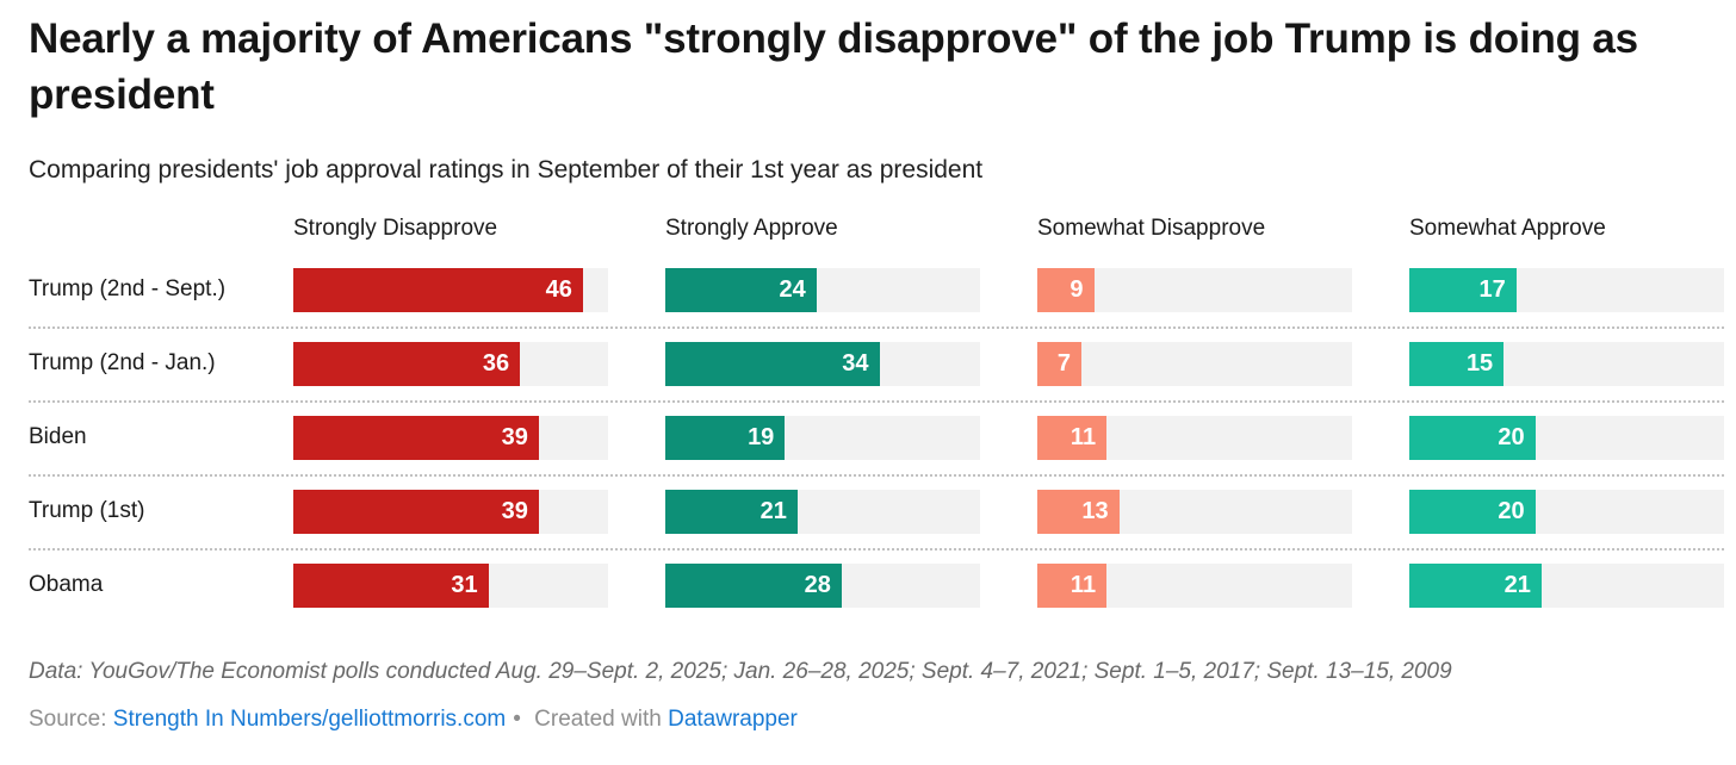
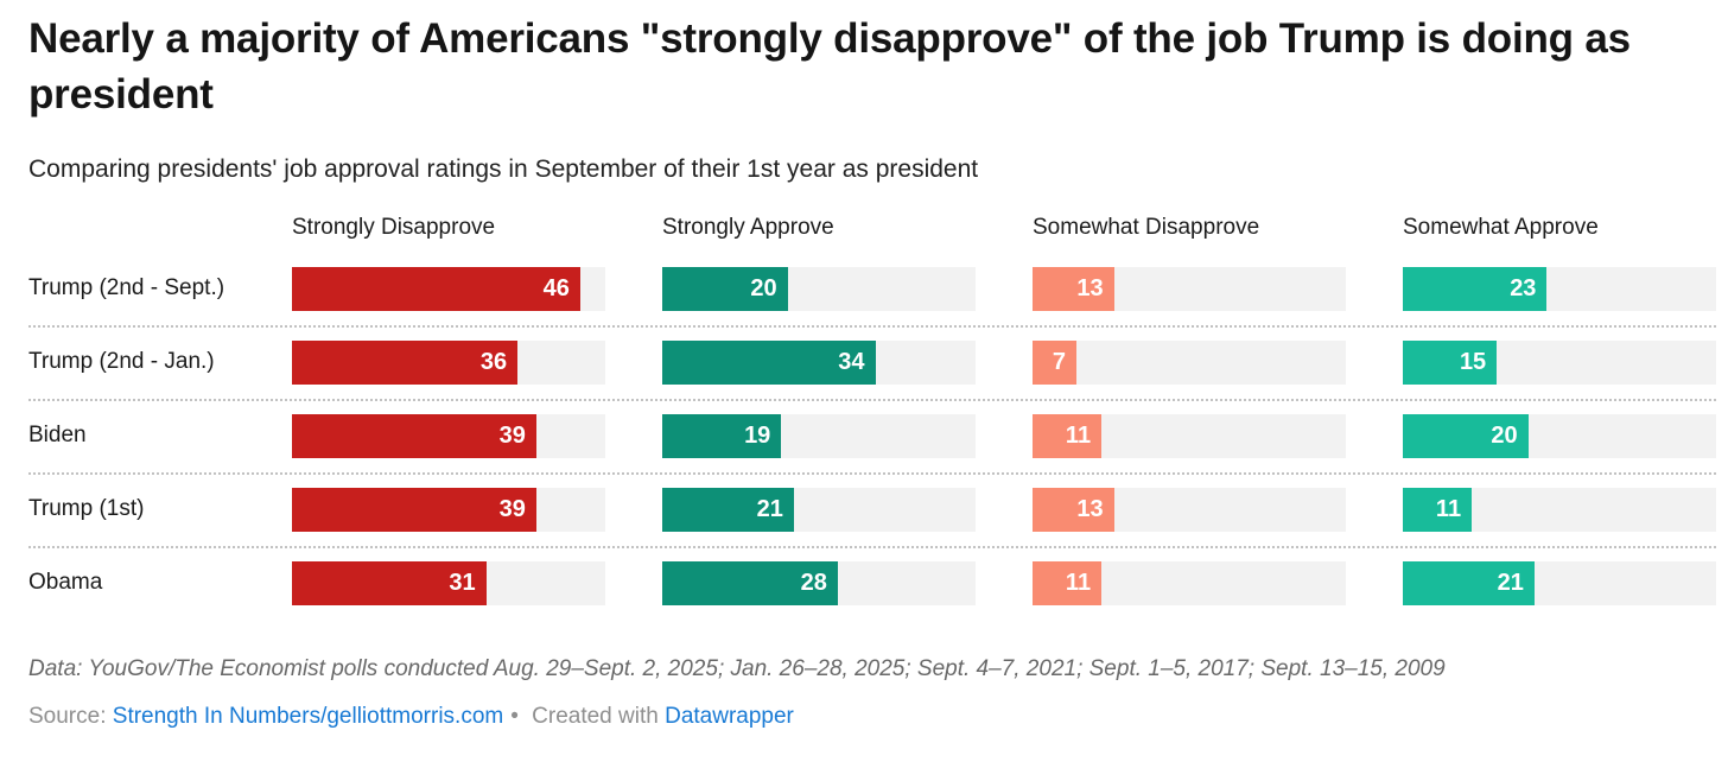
Strongly Approve/Trump (2nd - Sept.): 24 -> 20
Somewhat Disapprove/Trump (2nd - Sept.): 9 -> 13
Somewhat Approve/Trump (2nd - Sept.): 17 -> 23
Somewhat Approve/Trump (1st): 20 -> 11
